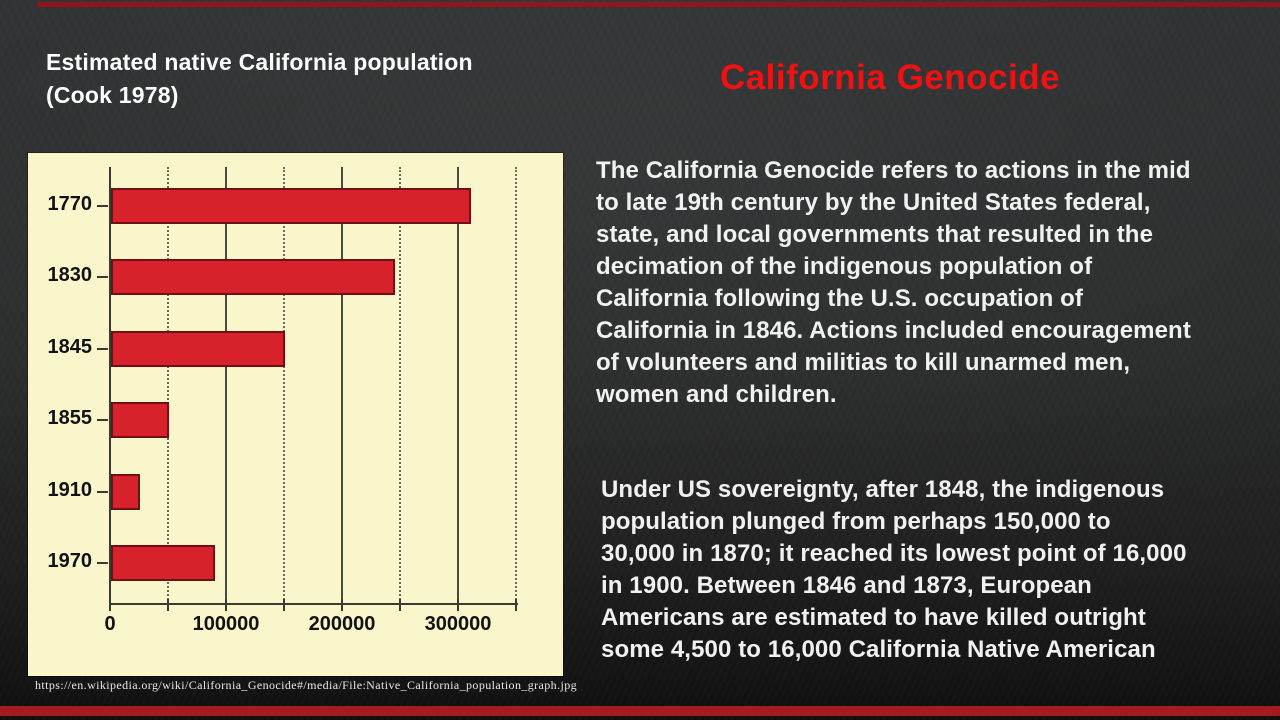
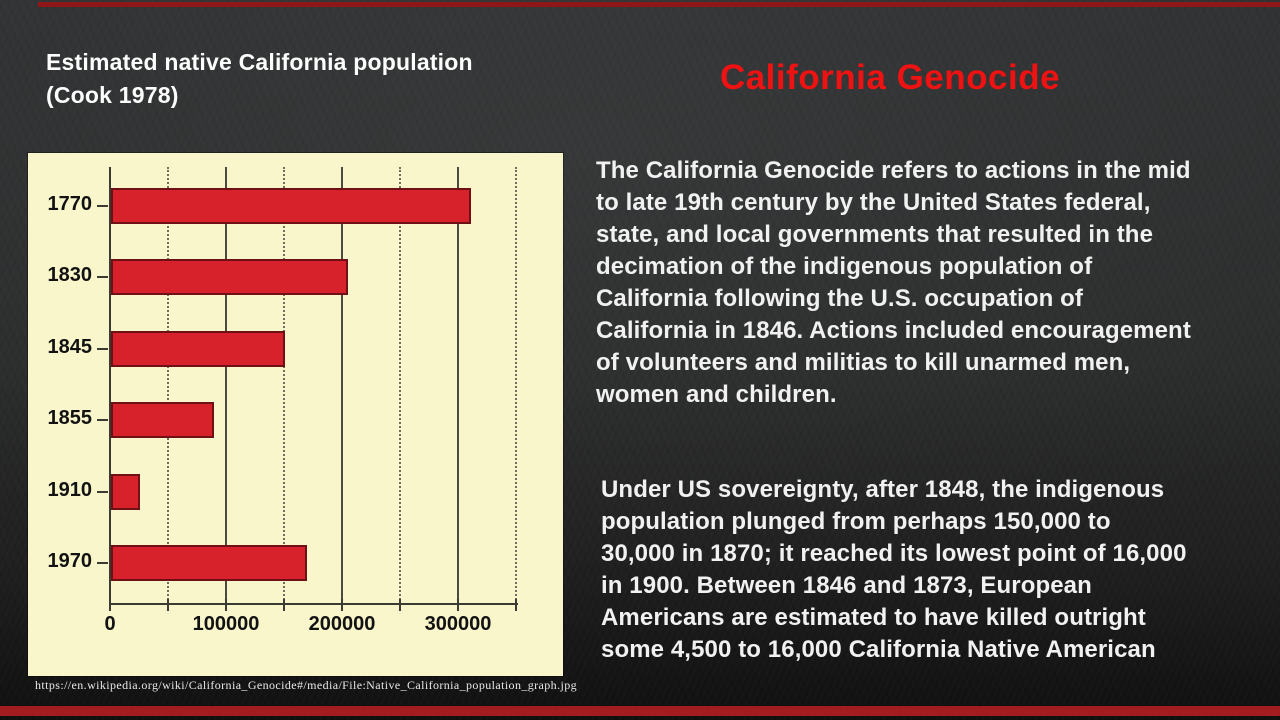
1830: 245000 -> 204000
1855: 50000 -> 89000
1970: 90000 -> 169000
